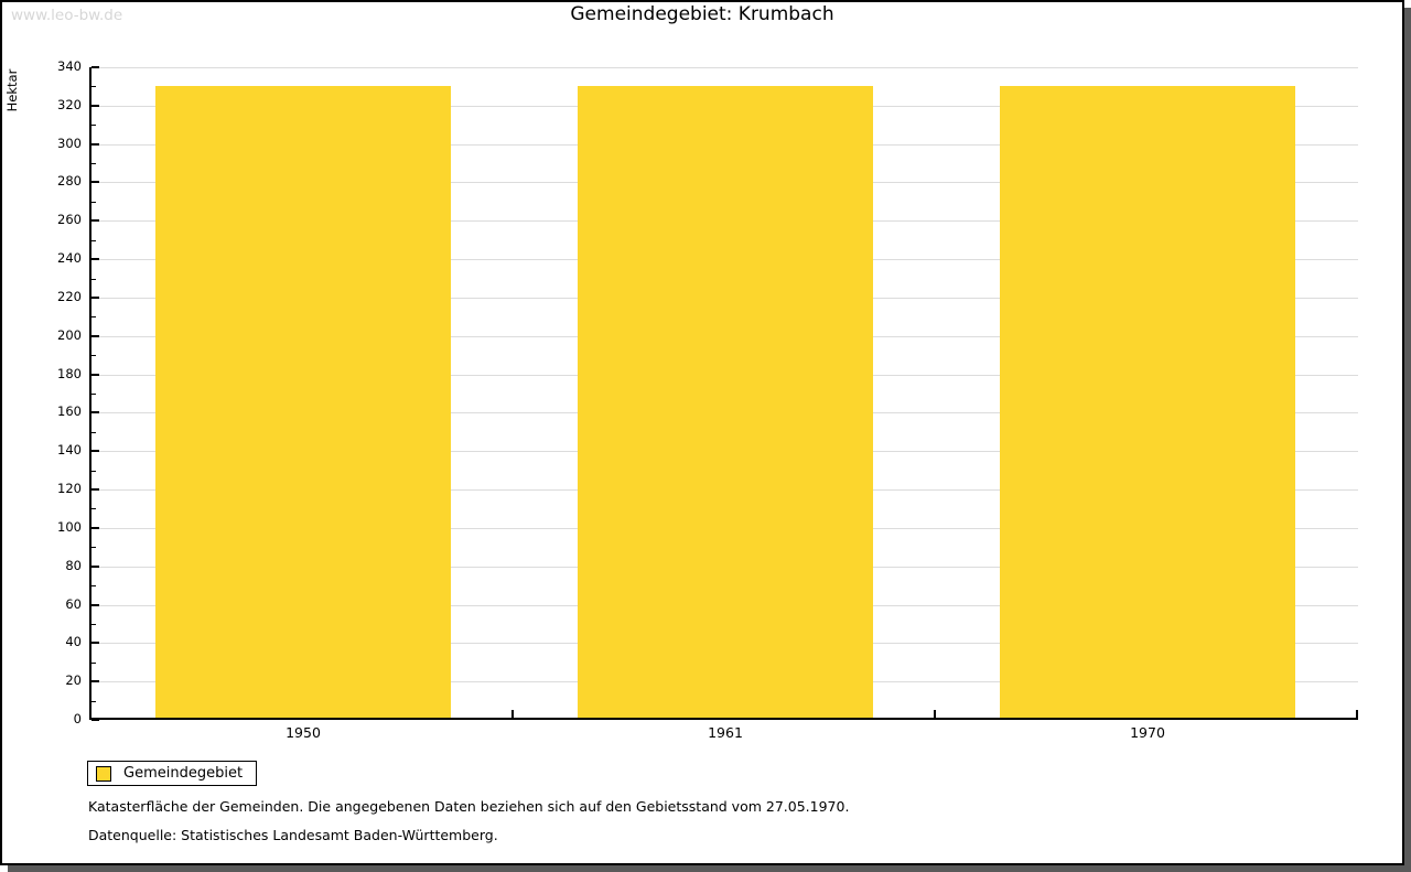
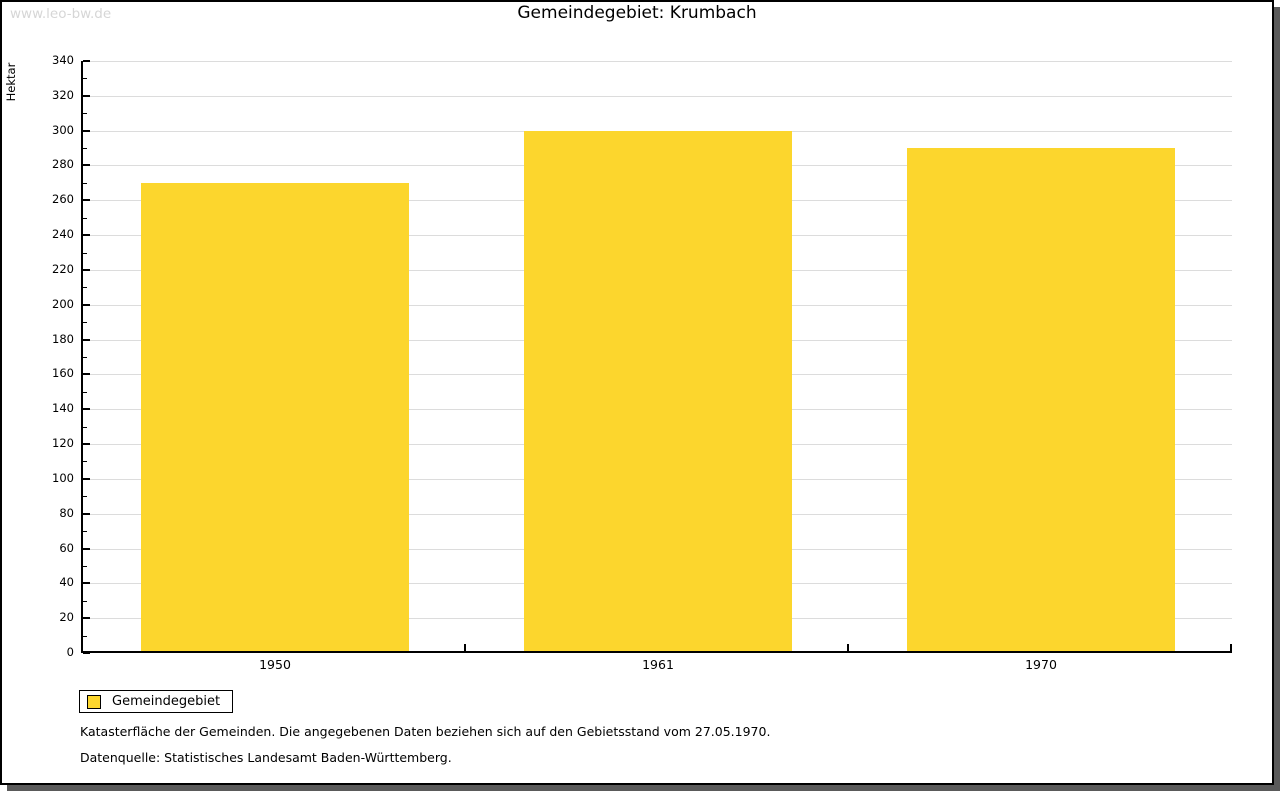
1950: 330 -> 270
1961: 330 -> 300
1970: 330 -> 290
